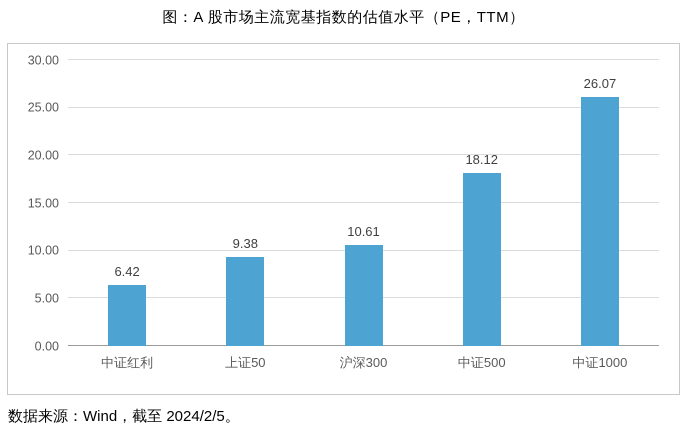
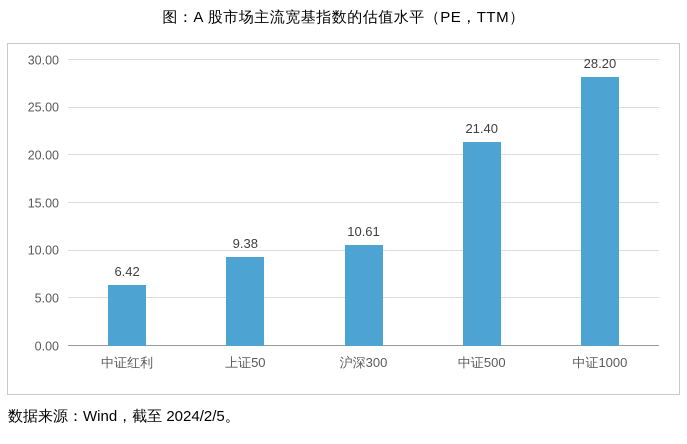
中证500: 18.12 -> 21.40
中证1000: 26.07 -> 28.20
